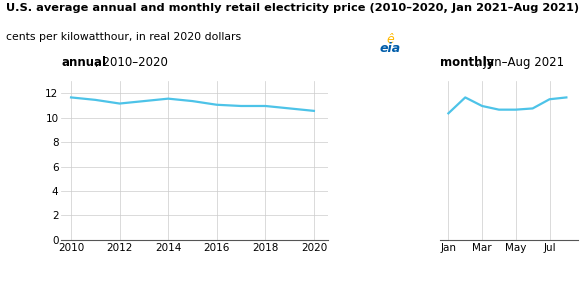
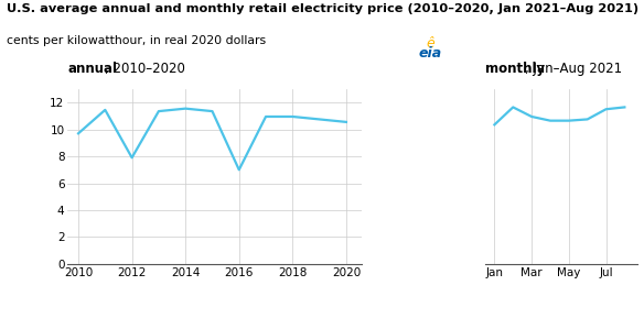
2010: 11.7 -> 9.7
2012: 11.2 -> 7.9
2016: 11.1 -> 7.0
